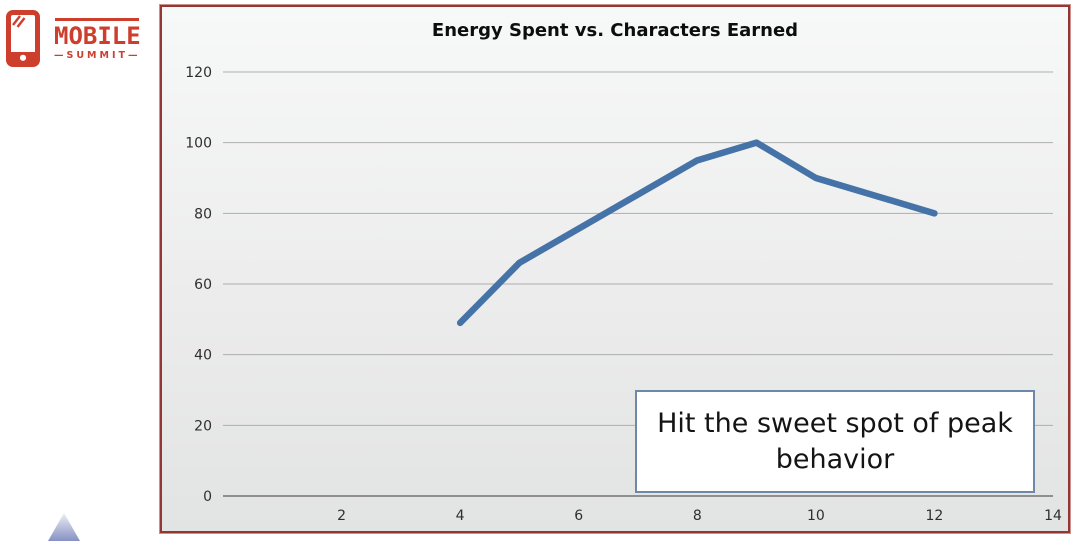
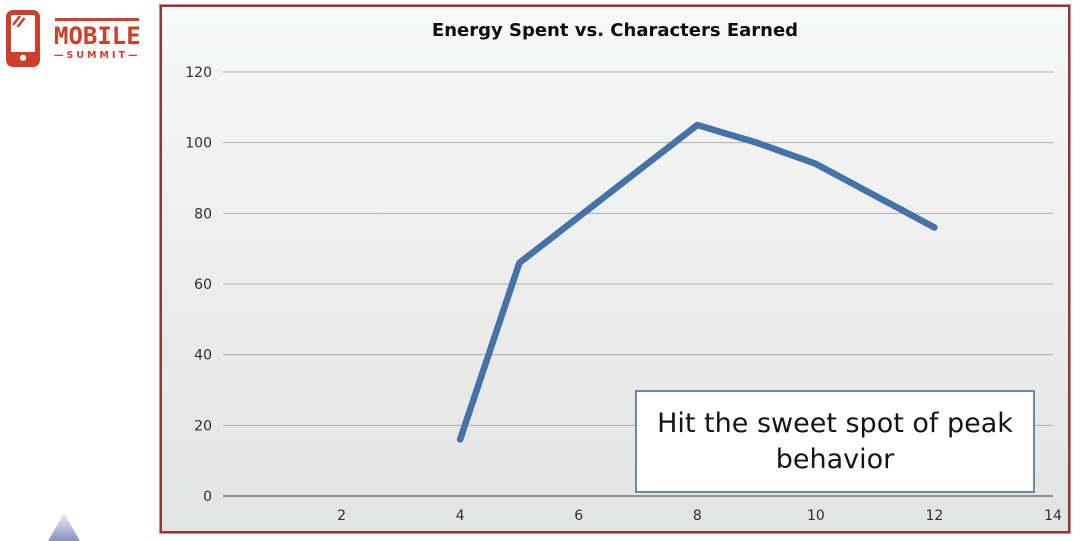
4: 49 -> 16
8: 95 -> 105
10: 90 -> 94
12: 80 -> 76
